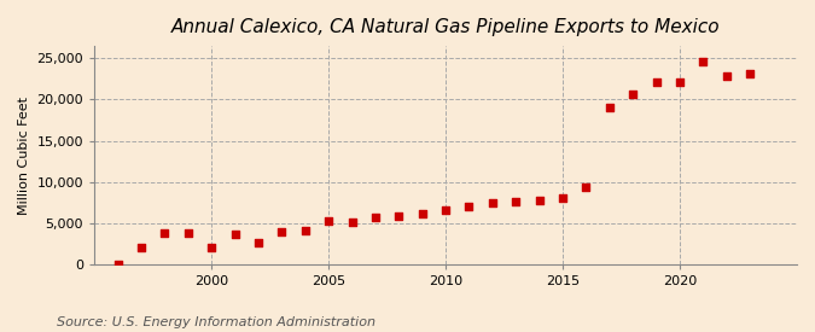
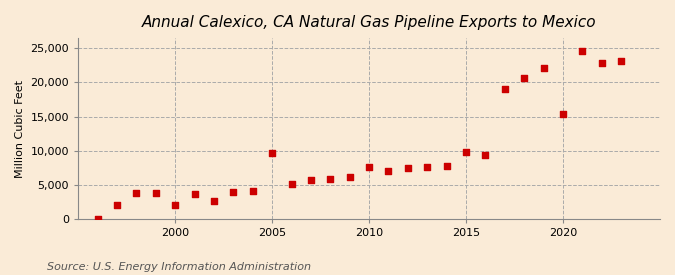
2005: 5,200 -> 9,600
2010: 6,600 -> 7,600
2015: 8,000 -> 9,800
2020: 22,100 -> 15,400
